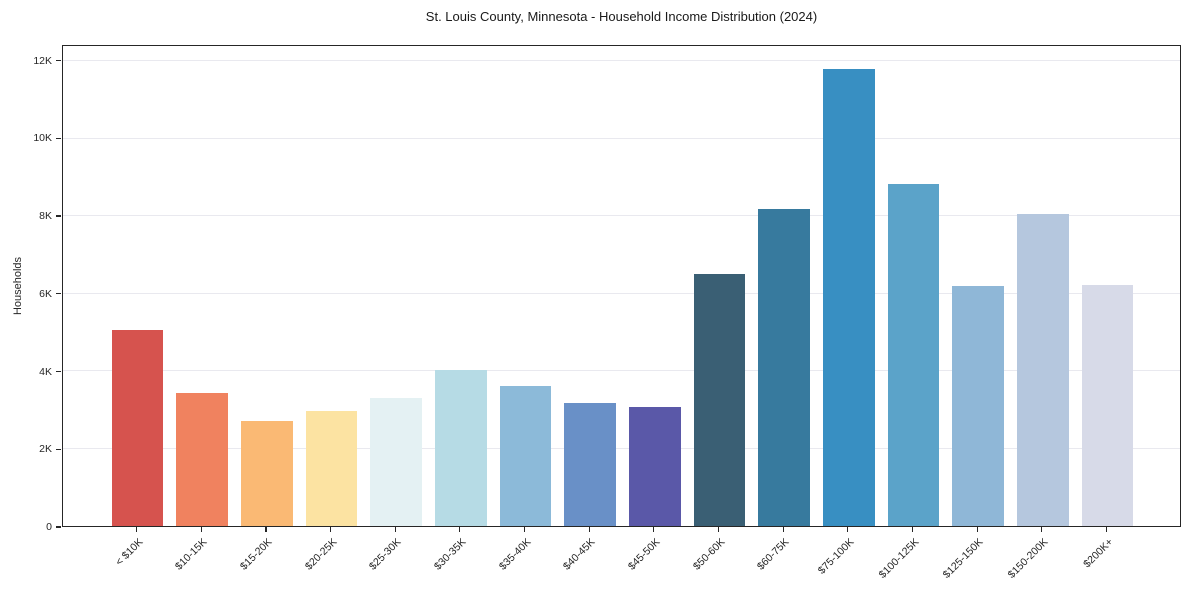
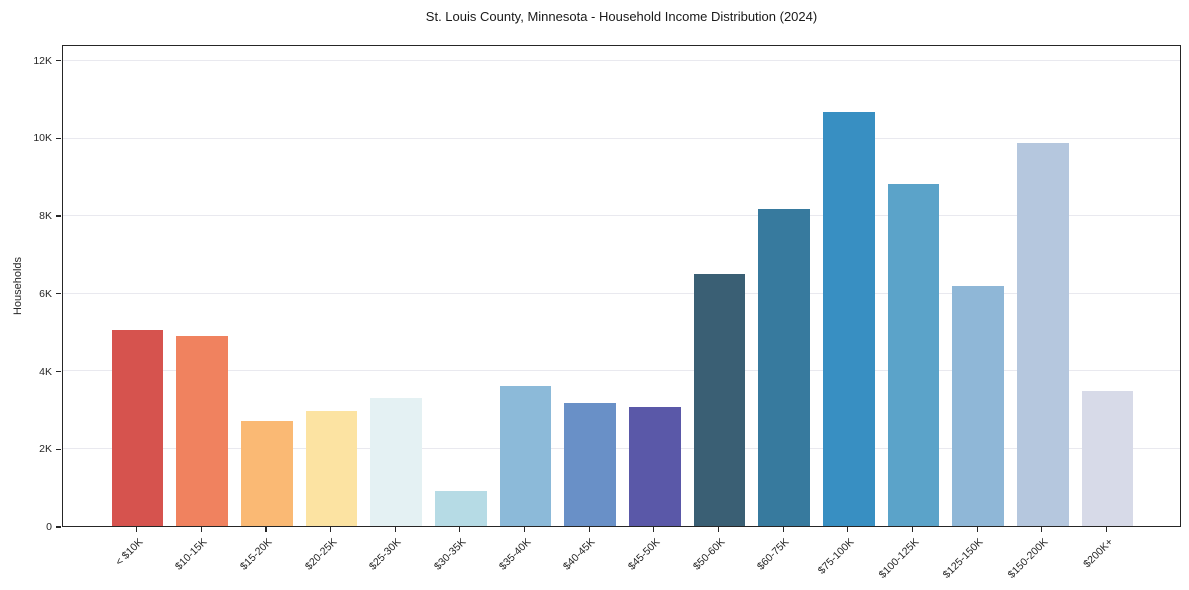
$10-15K: 3.4K -> 4.9K
$30-35K: 4.0K -> 0.9K
$75-100K: 11.8K -> 10.7K
$150-200K: 8.1K -> 9.9K
$200K+: 6.2K -> 3.5K
